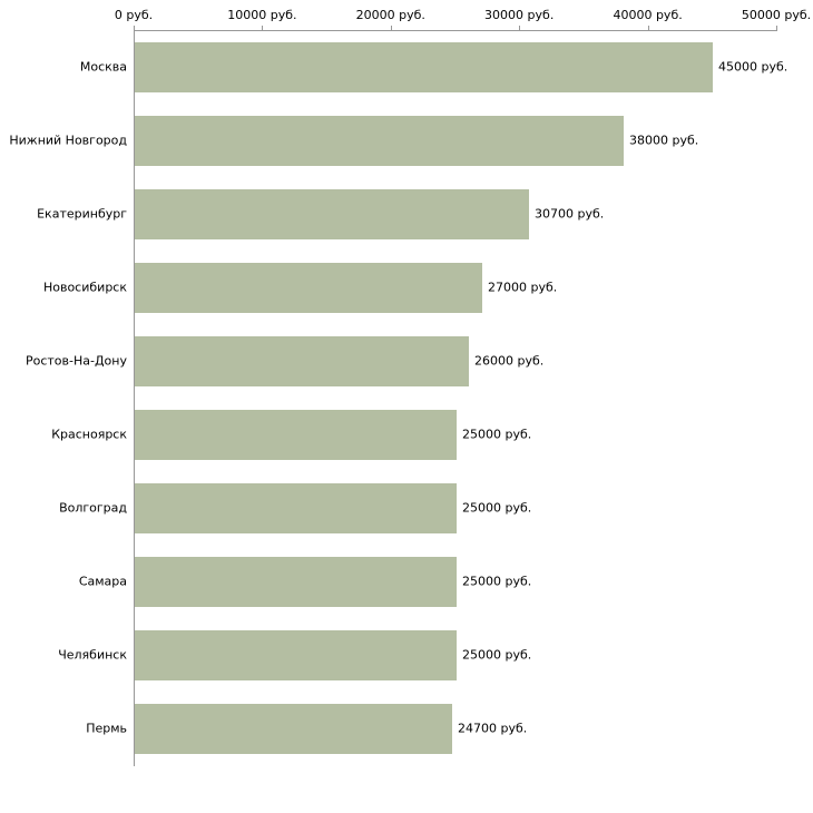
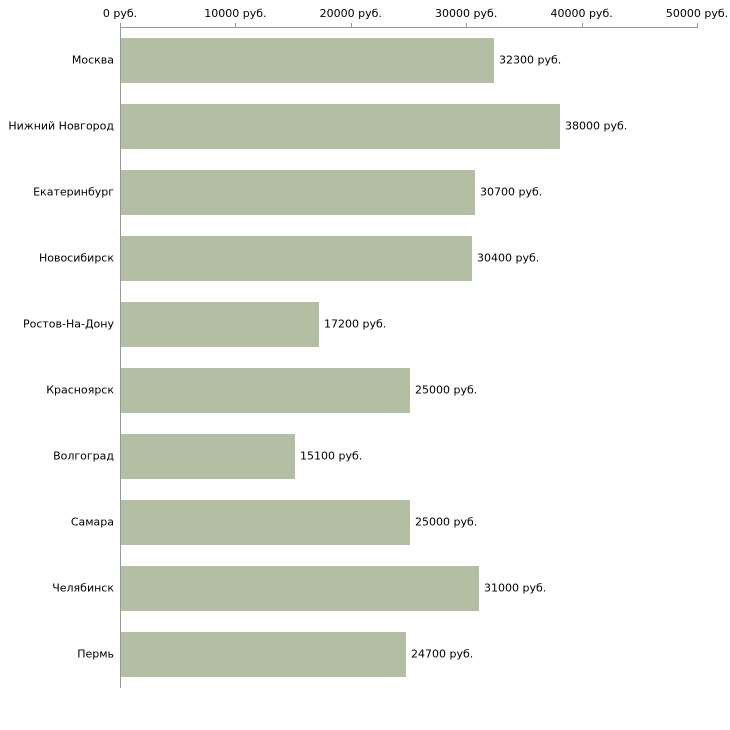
Москва: 45000 -> 32300
Новосибирск: 27000 -> 30400
Ростов-На-Дону: 26000 -> 17200
Волгоград: 25000 -> 15100
Челябинск: 25000 -> 31000
